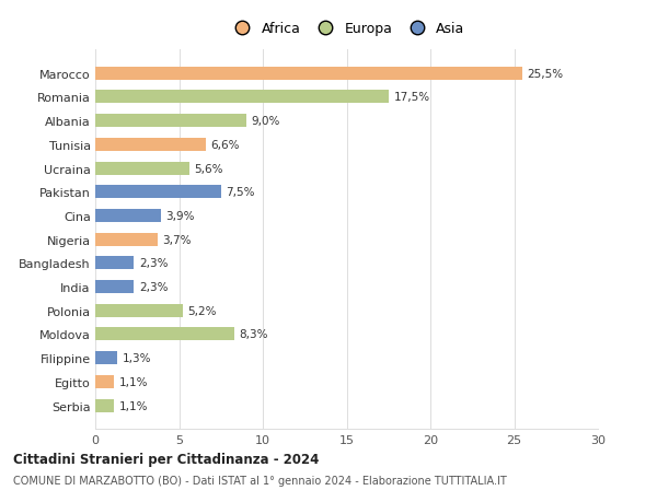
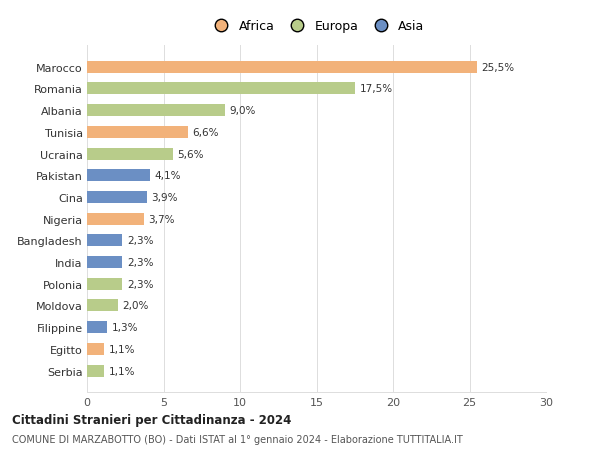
Pakistan: 7,5% -> 4,1%
Polonia: 5,2% -> 2,3%
Moldova: 8,3% -> 2,0%
